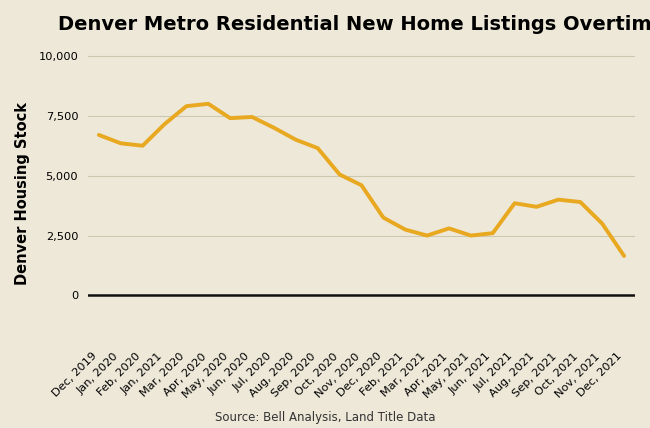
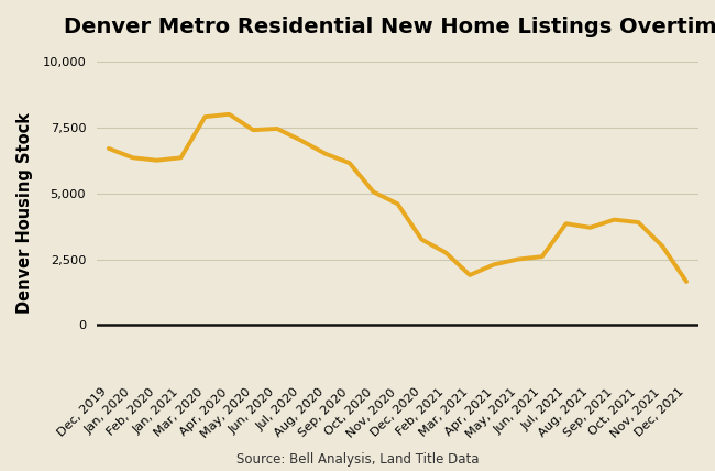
Jan, 2021: 7,150 -> 6,350
Mar, 2021: 2,500 -> 1,900
Apr, 2021: 2,800 -> 2,300
